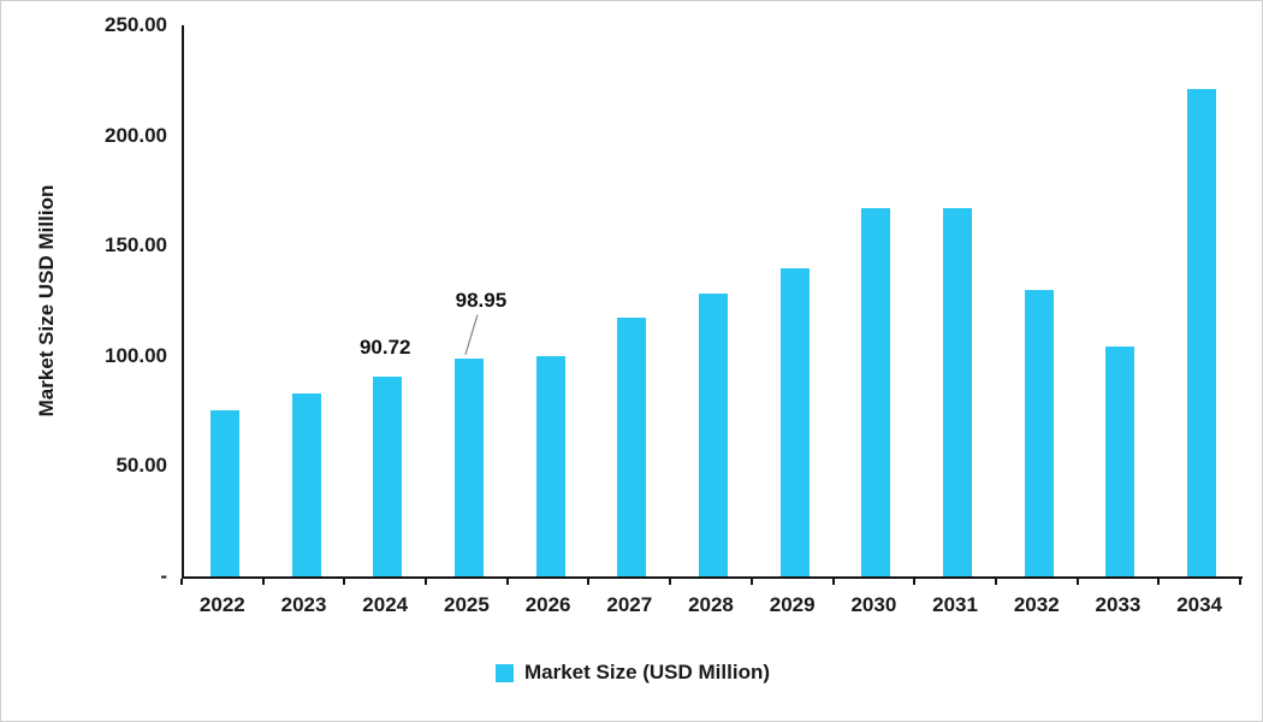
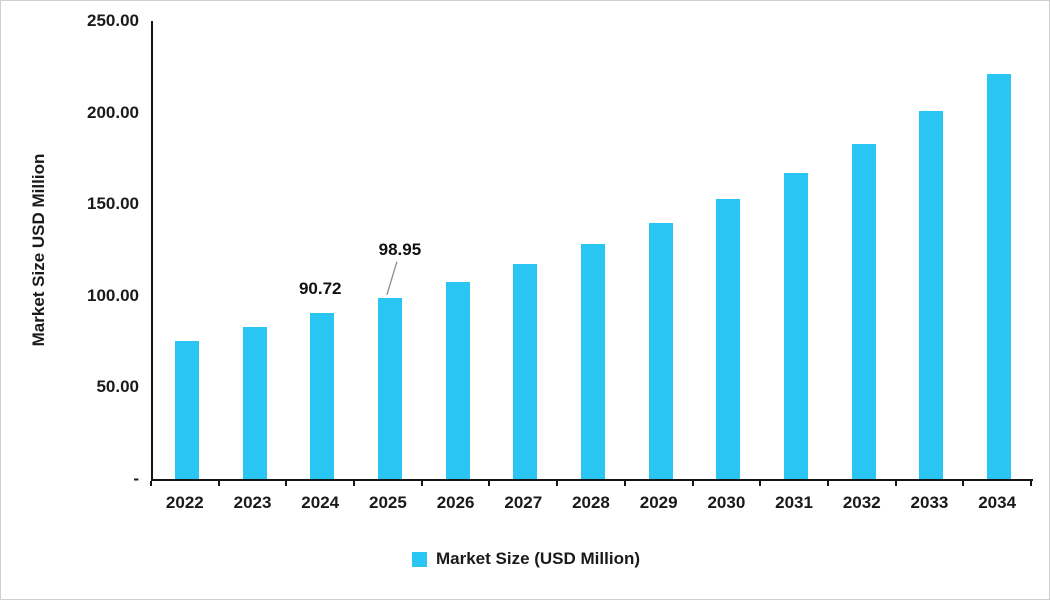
2026: 100 -> 108
2030: 167 -> 153
2032: 130 -> 183
2033: 104 -> 201
